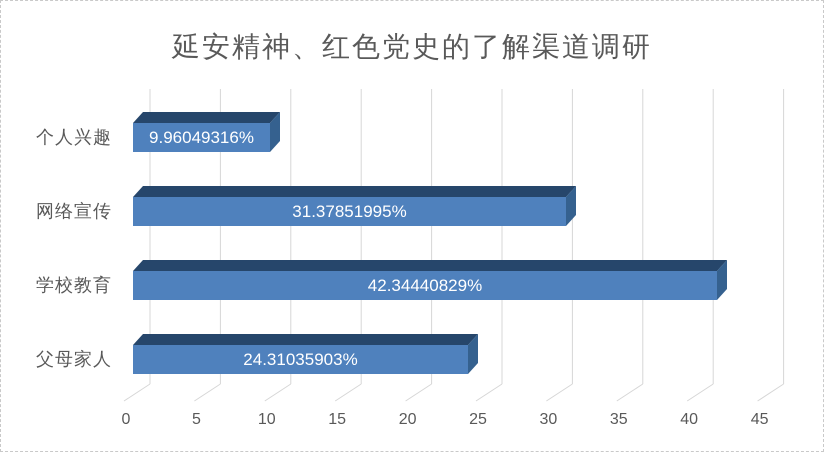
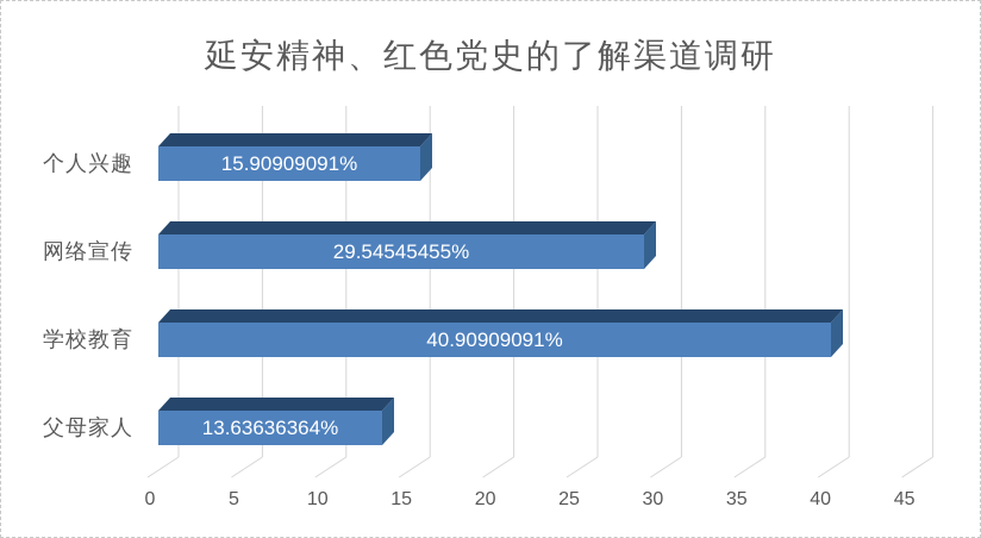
个人兴趣: 9.96049316% -> 15.90909091%
网络宣传: 31.37851995% -> 29.54545455%
学校教育: 42.34440829% -> 40.90909091%
父母家人: 24.31035903% -> 13.63636364%
